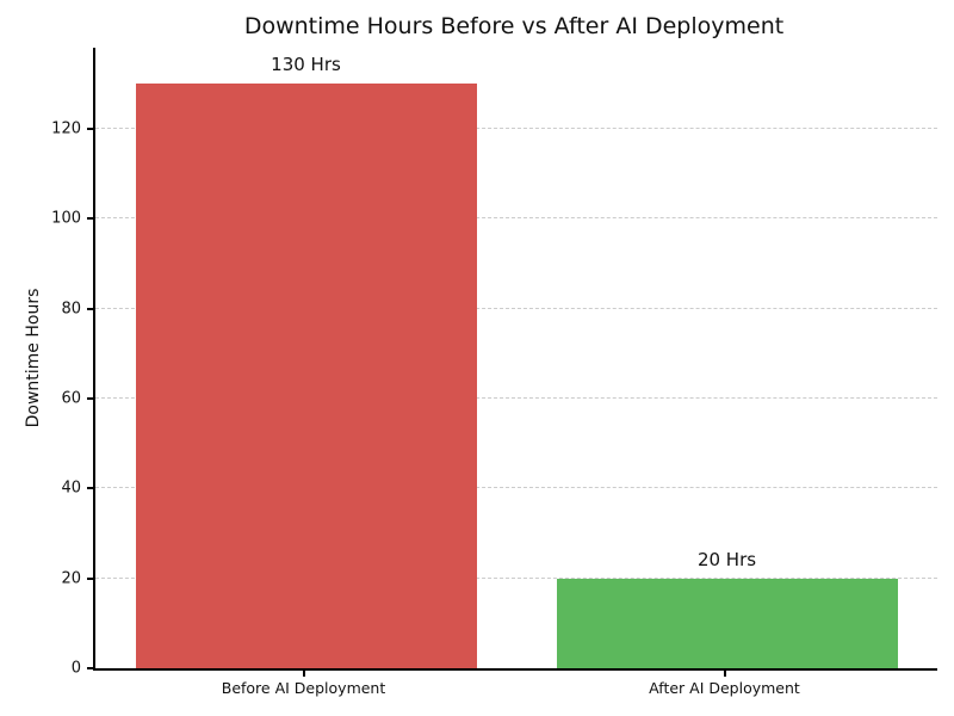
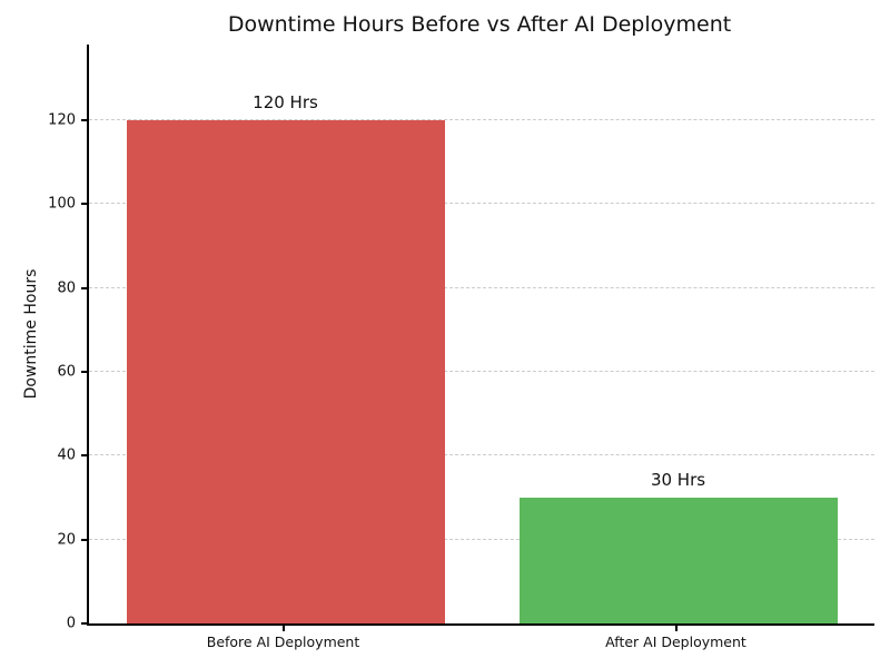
Before AI Deployment: 130 -> 120
After AI Deployment: 20 -> 30
